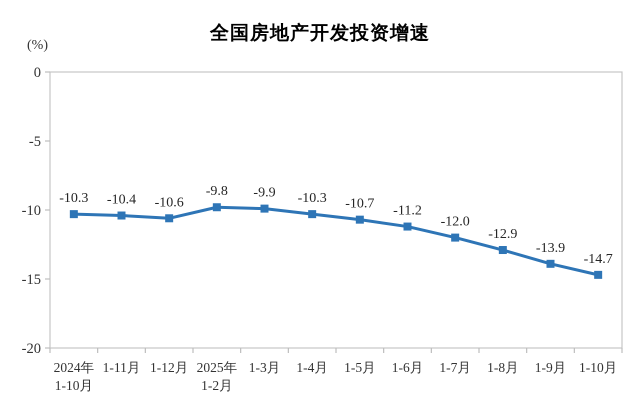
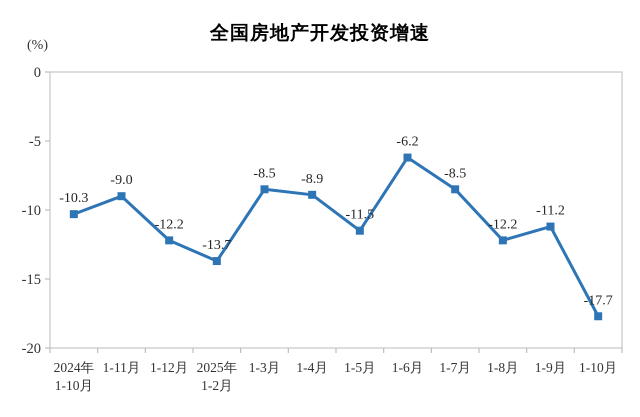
1-11月: -10.4 -> -9.0
1-12月: -10.6 -> -12.2
2025年 1-2月: -9.8 -> -13.7
1-3月: -9.9 -> -8.5
1-4月: -10.3 -> -8.9
1-5月: -10.7 -> -11.5
1-6月: -11.2 -> -6.2
1-7月: -12.0 -> -8.5
1-8月: -12.9 -> -12.2
1-9月: -13.9 -> -11.2
1-10月: -14.7 -> -17.7
